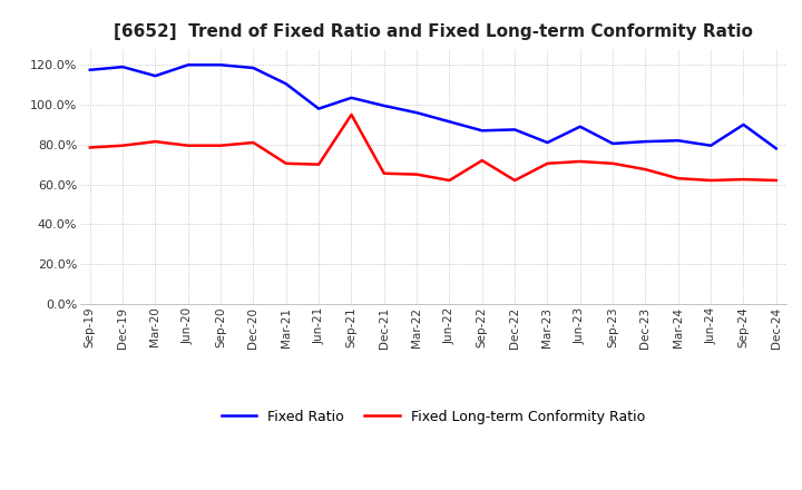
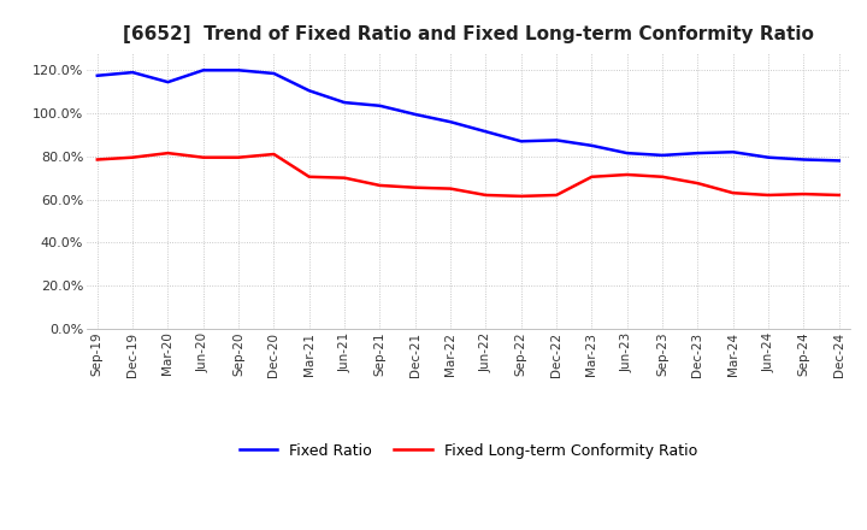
Fixed Ratio/Jun-21: 98% -> 105%
Fixed Long-term Conformity Ratio/Sep-21: 95% -> 66%
Fixed Long-term Conformity Ratio/Sep-22: 72% -> 62%
Fixed Ratio/Mar-23: 81% -> 85%
Fixed Ratio/Jun-23: 89% -> 82%
Fixed Ratio/Sep-24: 90% -> 78%
